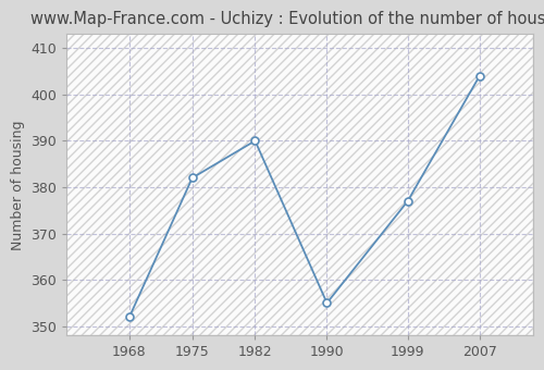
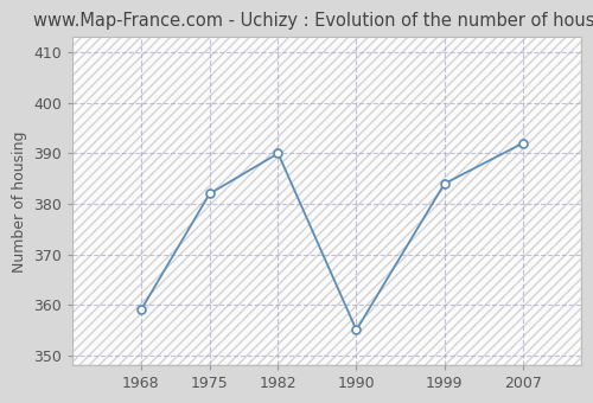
1968: 352 -> 359
1999: 377 -> 384
2007: 404 -> 392
